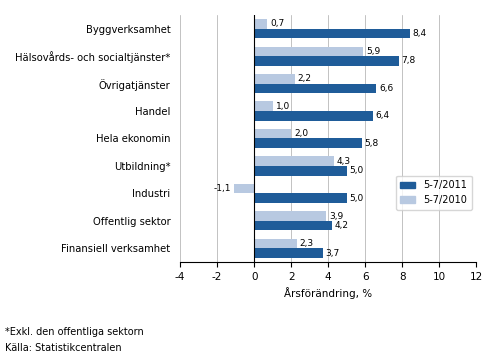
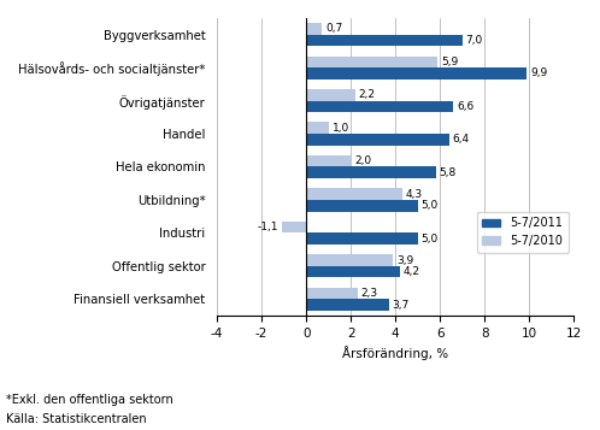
5-7/2011/Byggverksamhet: 8,4 -> 7,0
5-7/2011/Hälsovårds- och socialtjänster*: 7,8 -> 9,9
